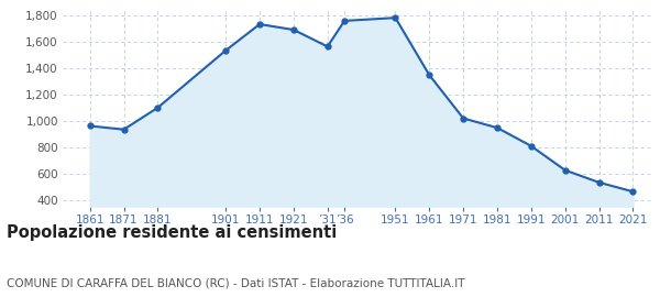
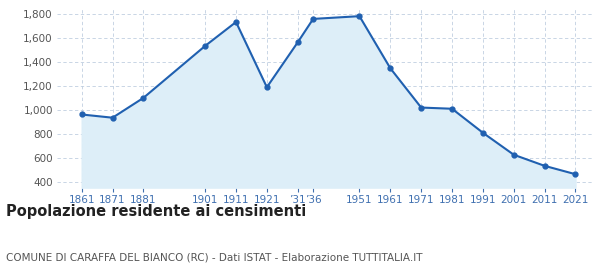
1921: 1,690 -> 1,190
1981: 950 -> 1,010
